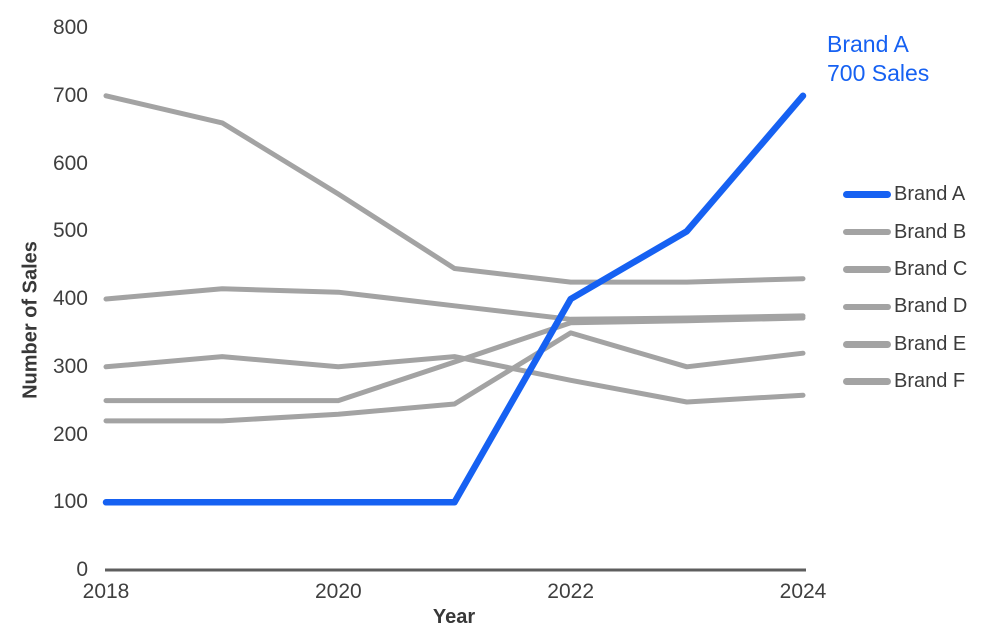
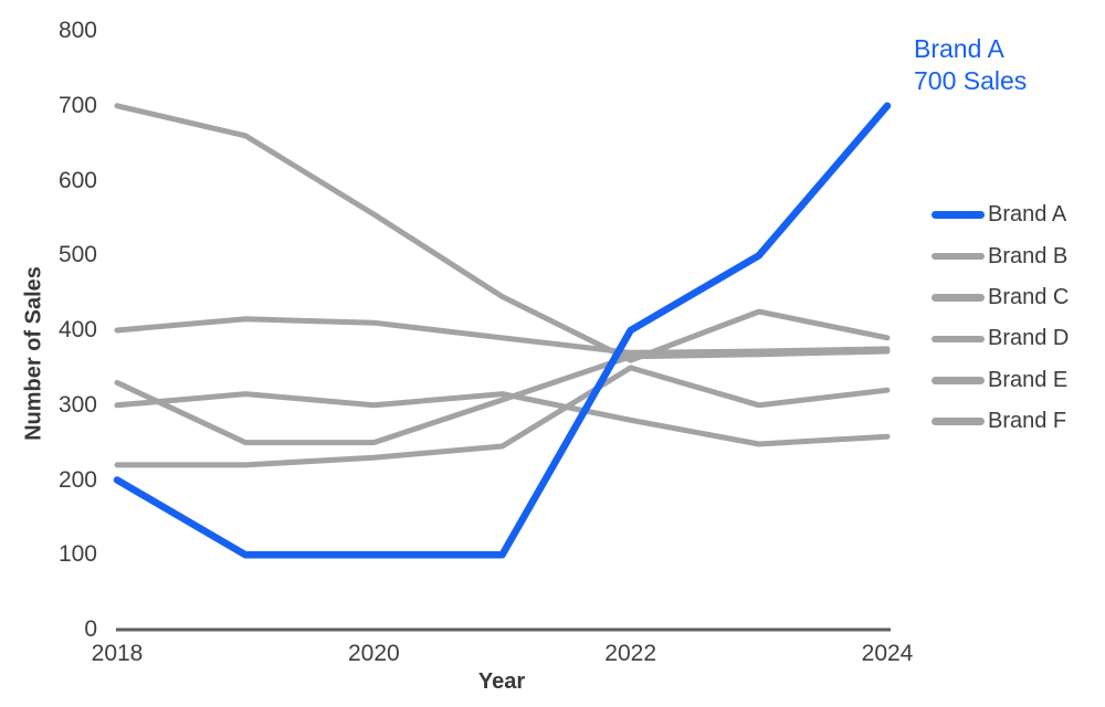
Brand A/2018: 100 -> 200
Brand E/2018: 250 -> 330
Brand B/2022: 420 -> 360
Brand B/2024: 430 -> 390
